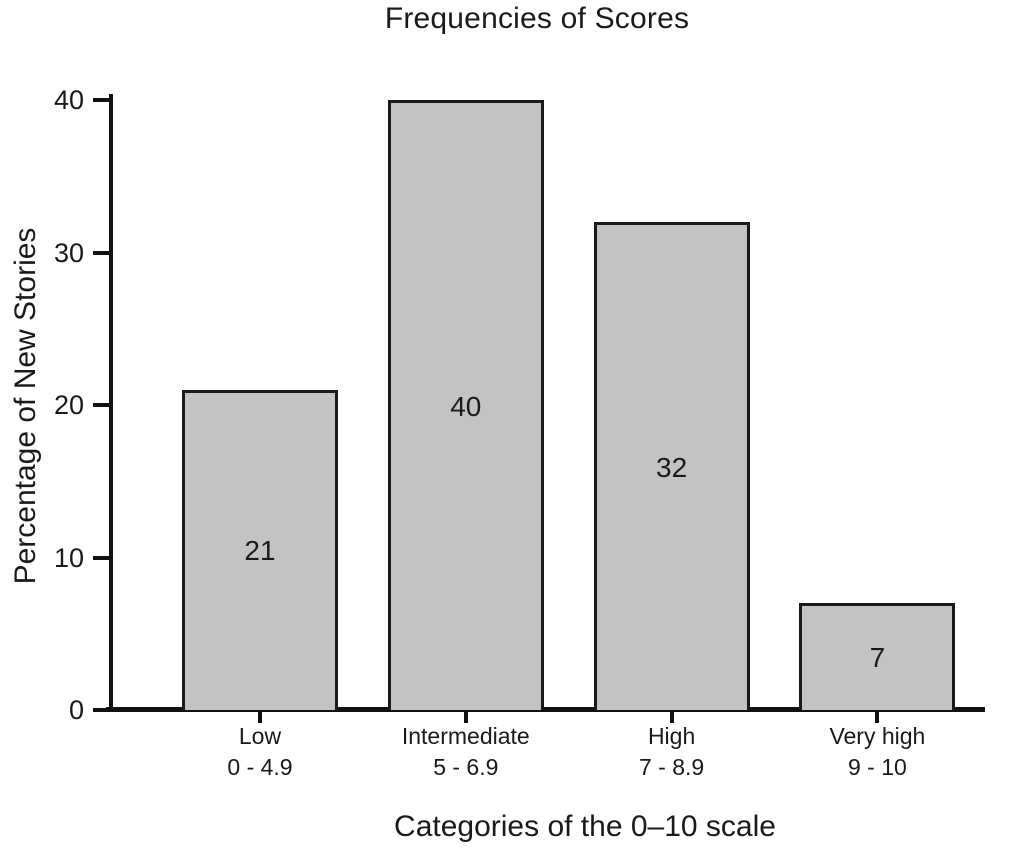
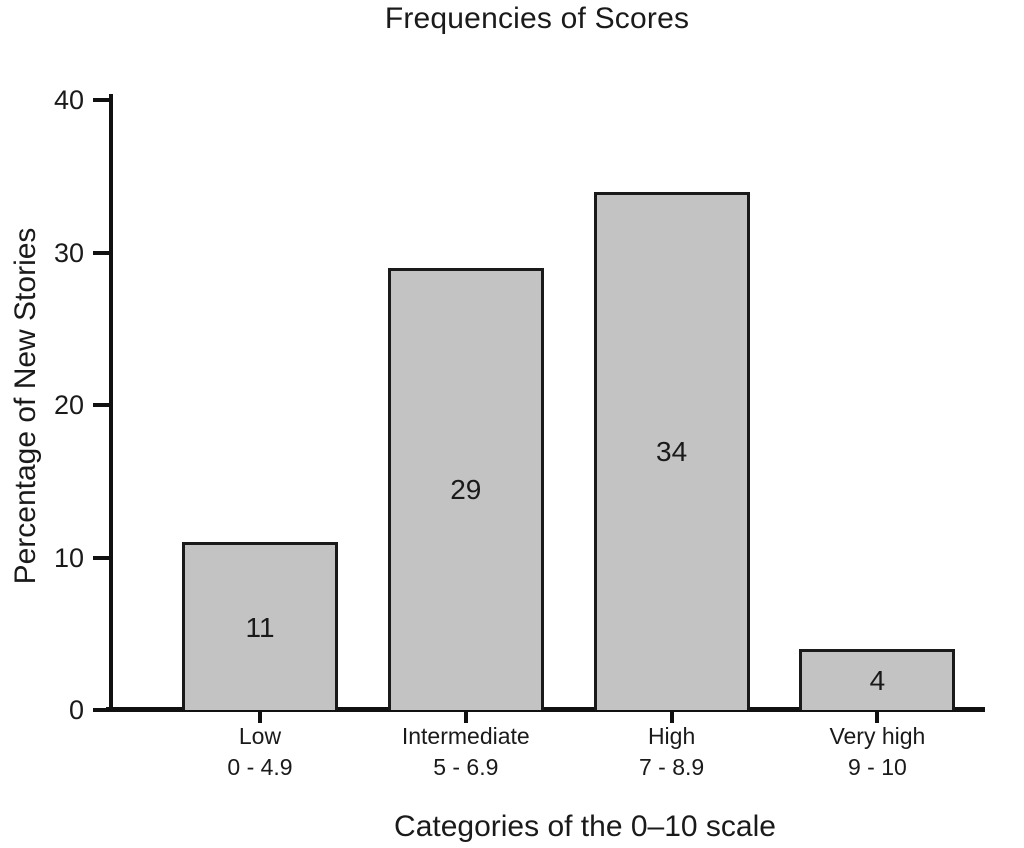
Low: 21 -> 11
Intermediate: 40 -> 29
High: 32 -> 34
Very high: 7 -> 4
